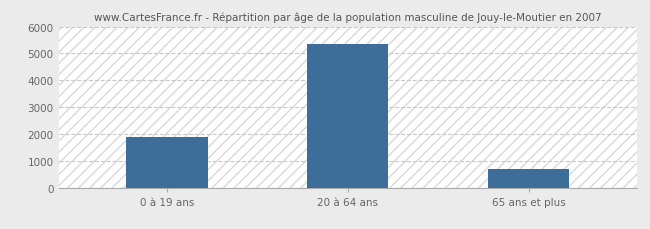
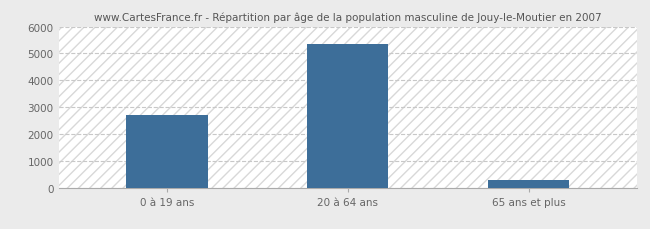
0 à 19 ans: 1900 -> 2720
65 ans et plus: 700 -> 290
